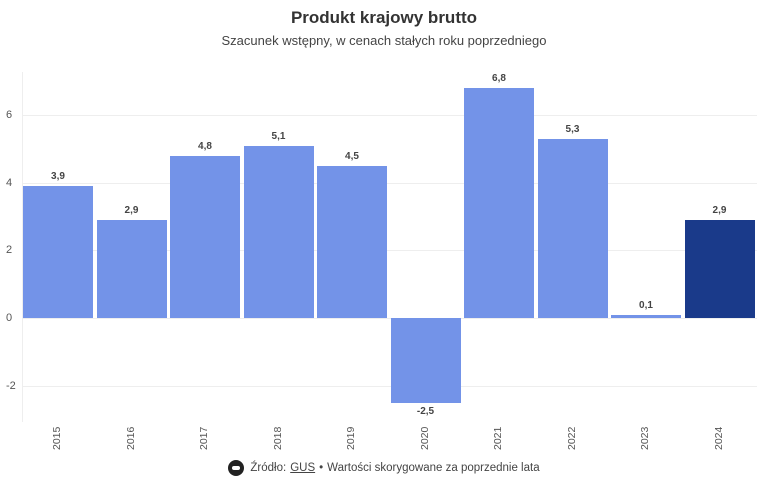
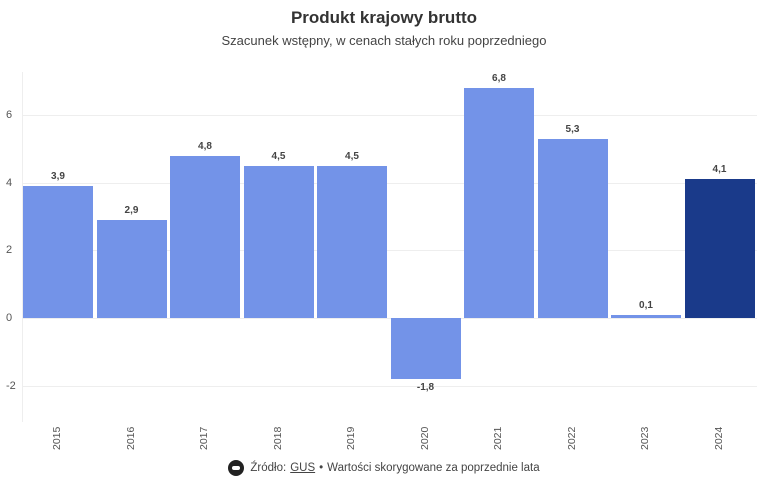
2018: 5,1 -> 4,5
2020: -2,5 -> -1,8
2024: 2,9 -> 4,1
